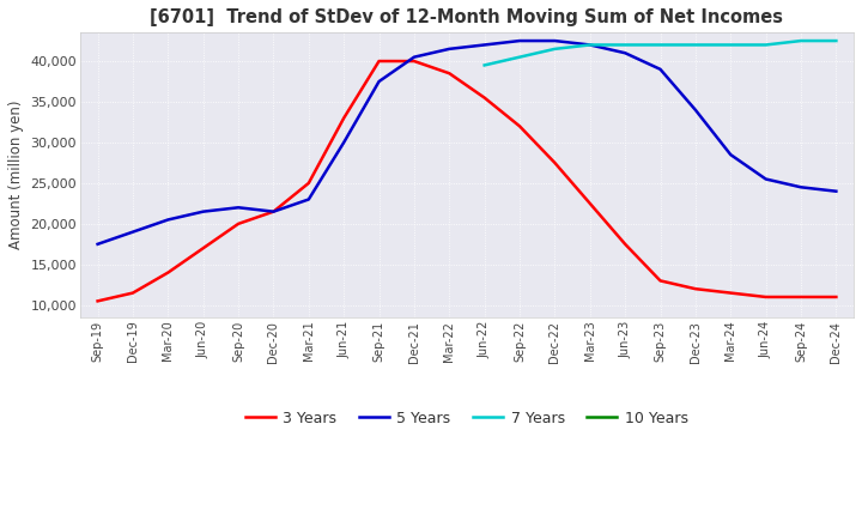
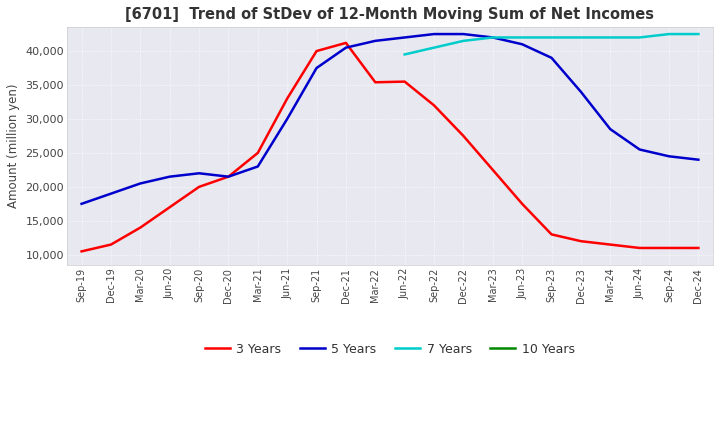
3 Years/Dec-21: 40,000 -> 41,200
3 Years/Mar-22: 38,500 -> 35,400
